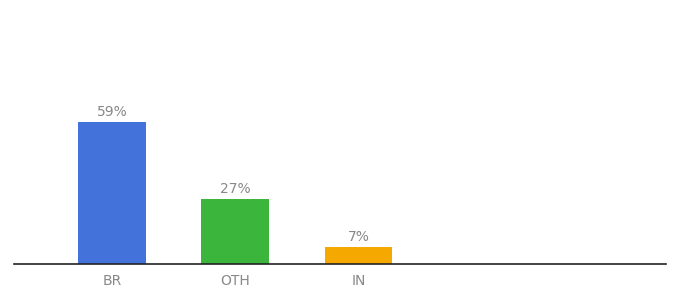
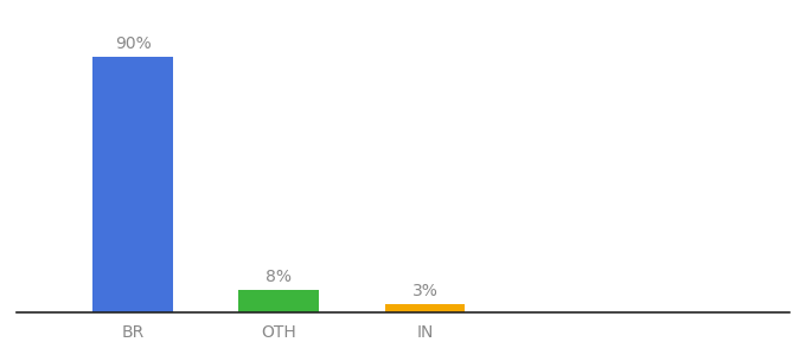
BR: 59% -> 90%
OTH: 27% -> 8%
IN: 7% -> 3%
